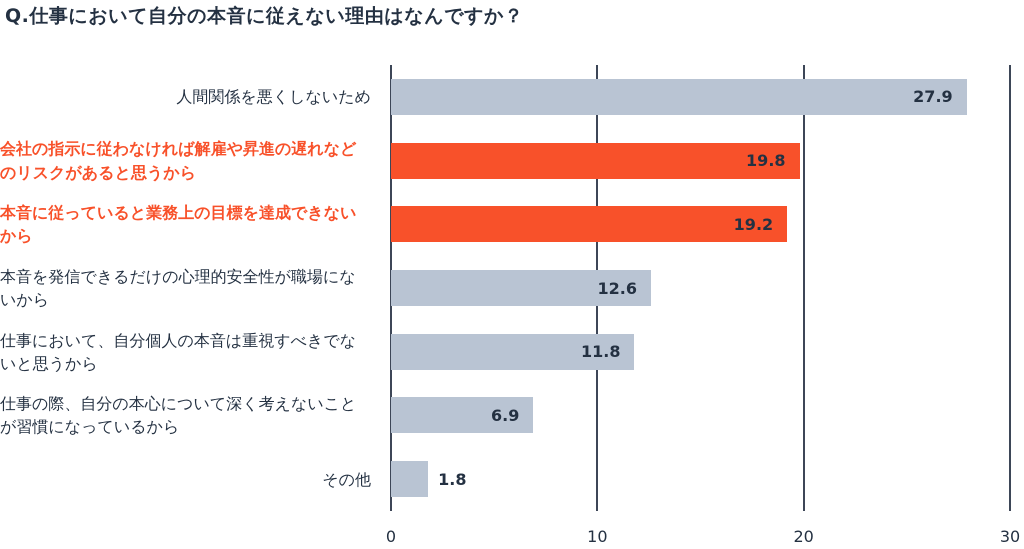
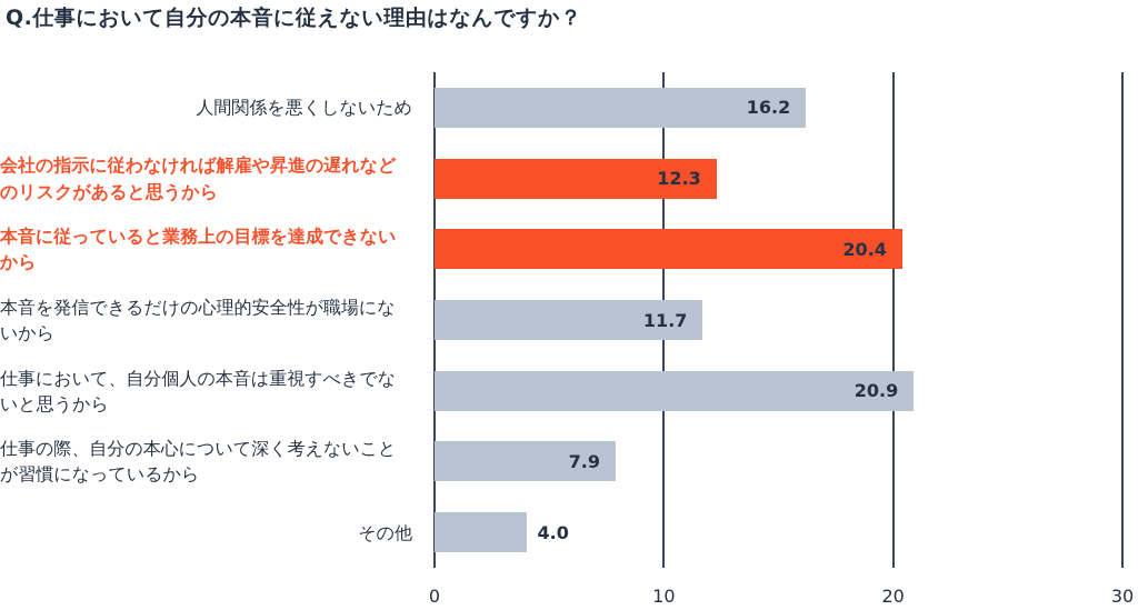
人間関係を悪くしないため: 27.9 -> 16.2
会社の指示に従わなければ解雇や昇進の遅れなど のリスクがあると思うから: 19.8 -> 12.3
本音に従っていると業務上の目標を達成できない から: 19.2 -> 20.4
本音を発信できるだけの心理的安全性が職場にな いから: 12.6 -> 11.7
仕事において、自分個人の本音は重視すべきでな いと思うから: 11.8 -> 20.9
仕事の際、自分の本心について深く考えないこと が習慣になっているから: 6.9 -> 7.9
その他: 1.8 -> 4.0
